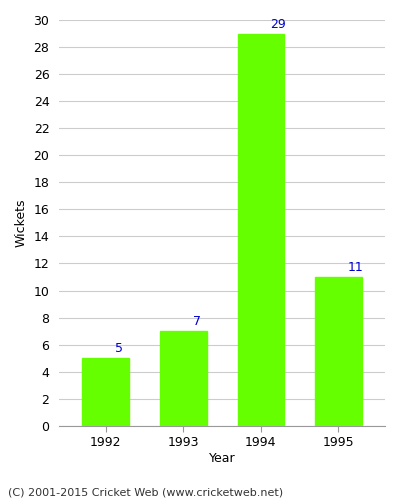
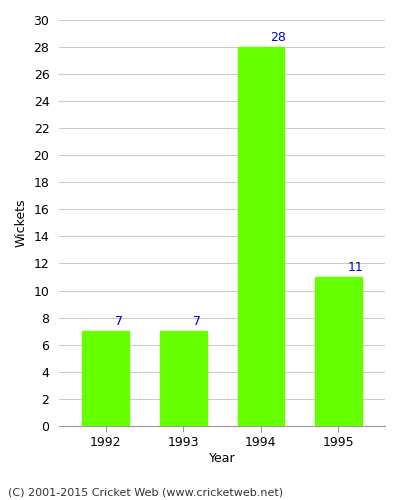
1992: 5 -> 7
1994: 29 -> 28
